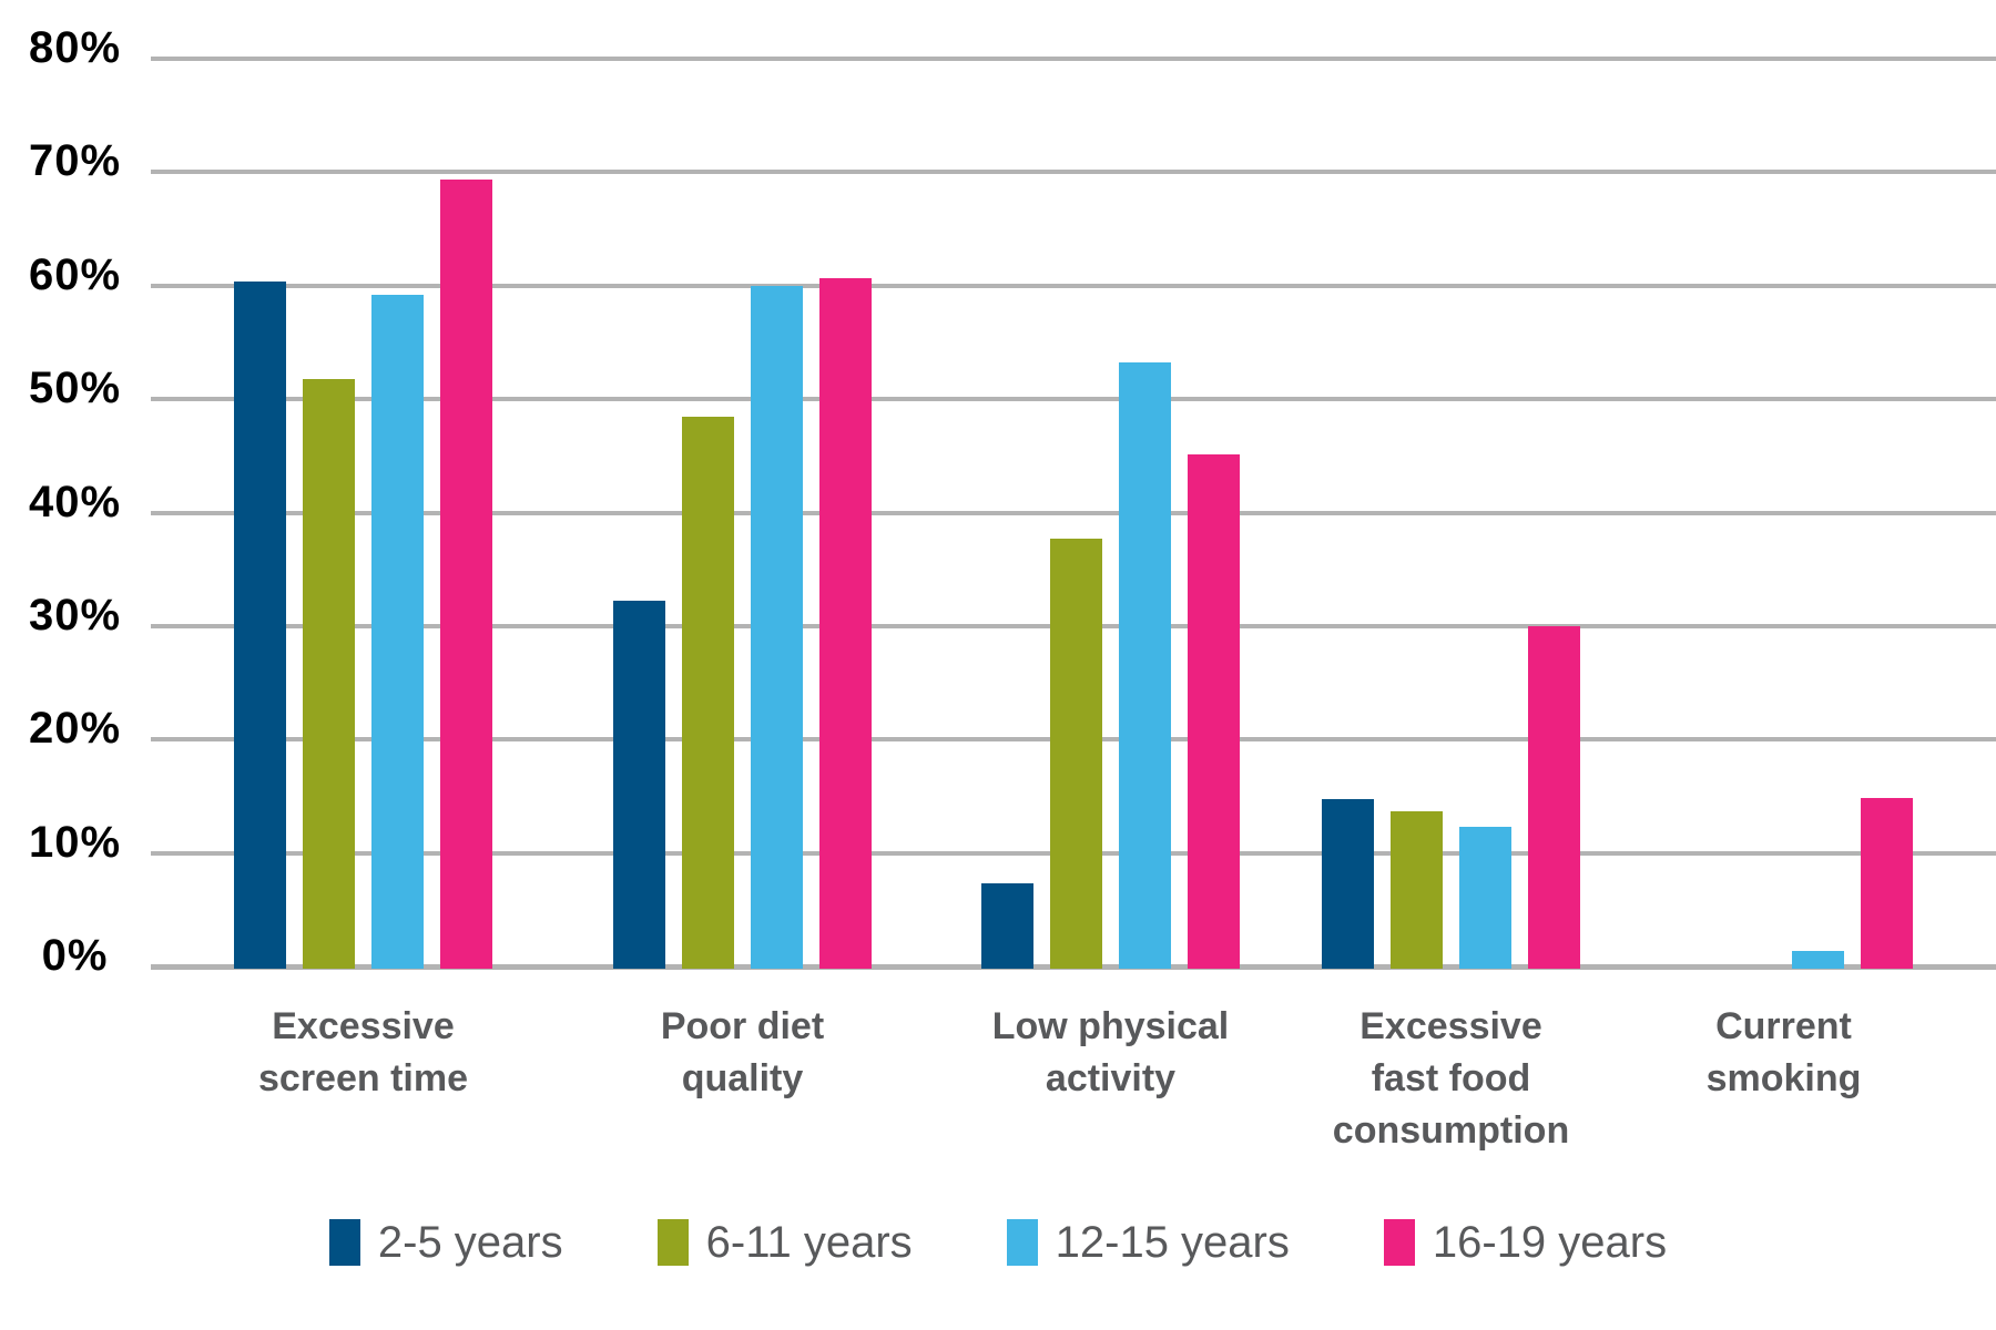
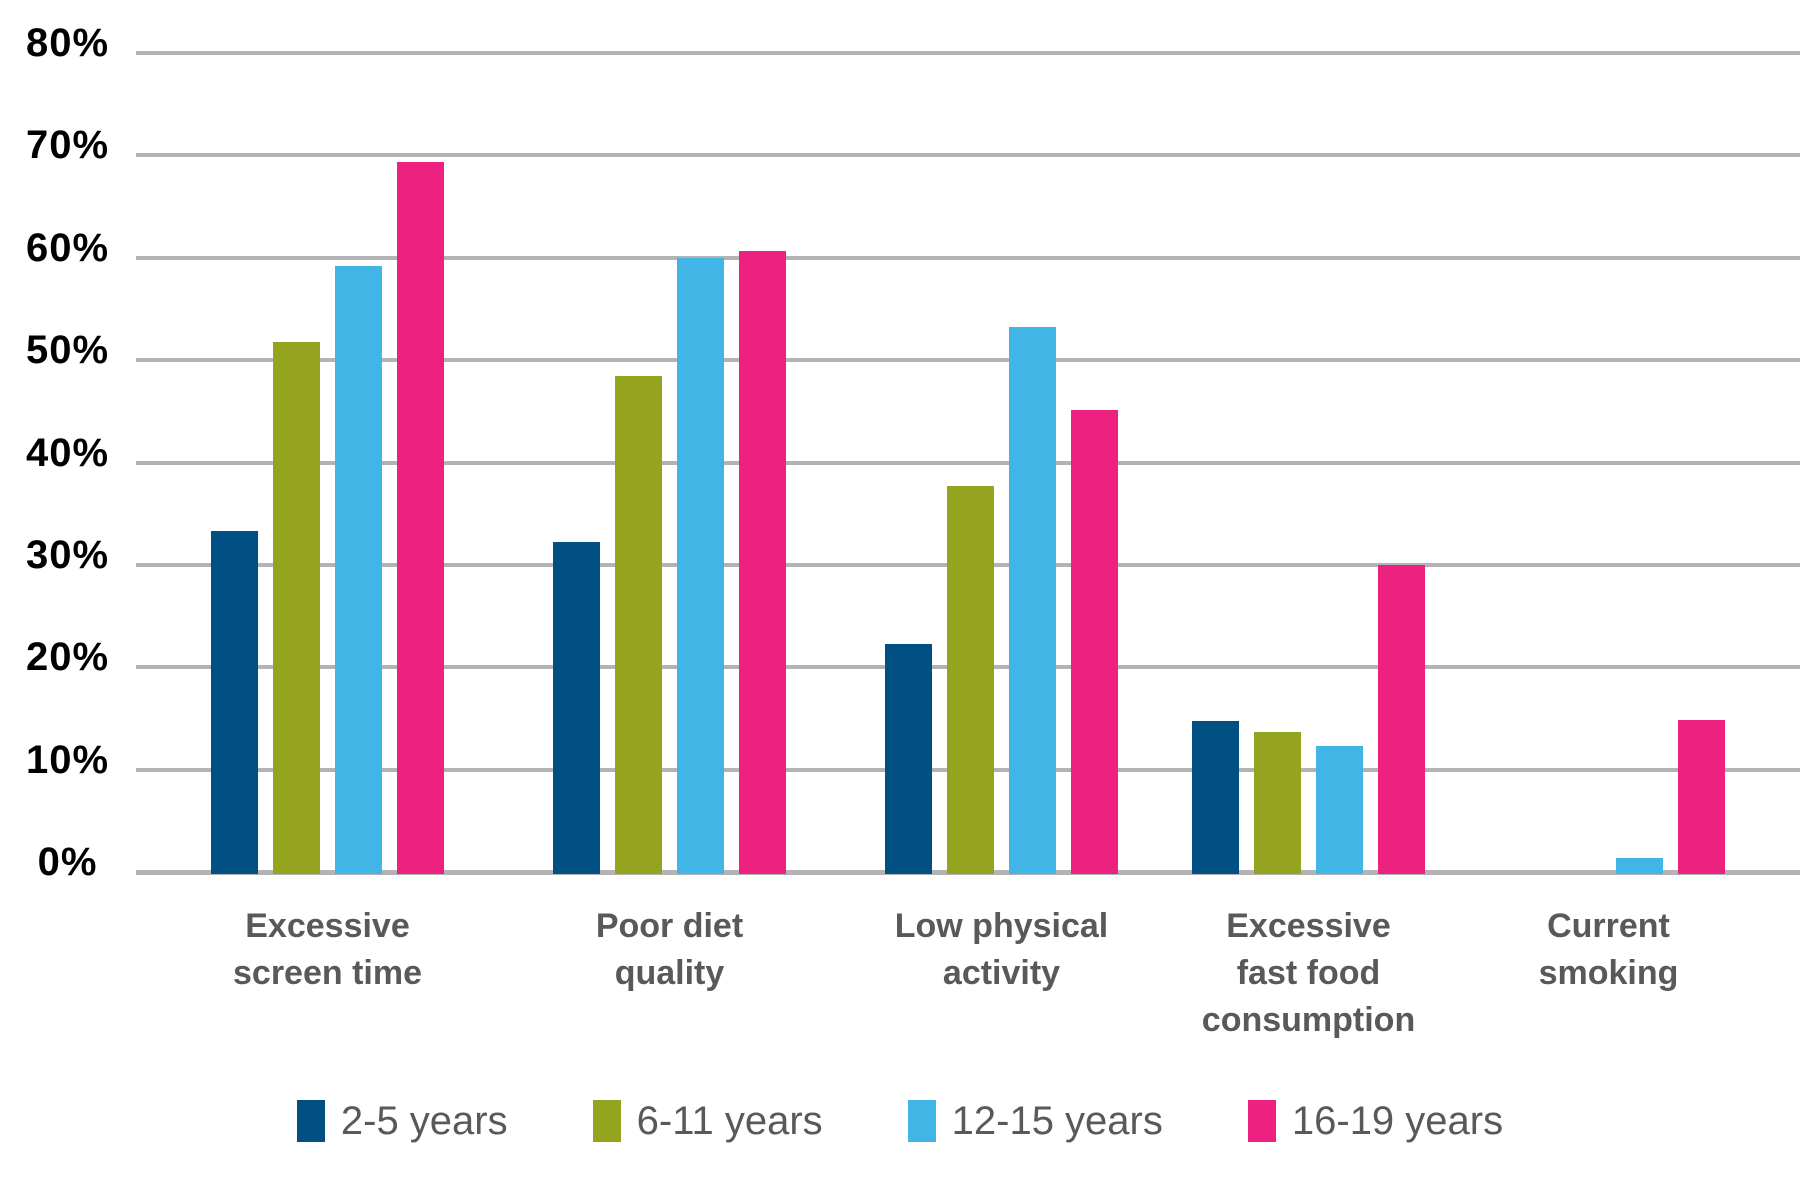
2-5 years/Excessive screen time: 60.6% -> 33.5%
2-5 years/Low physical activity: 7.5% -> 22.5%
